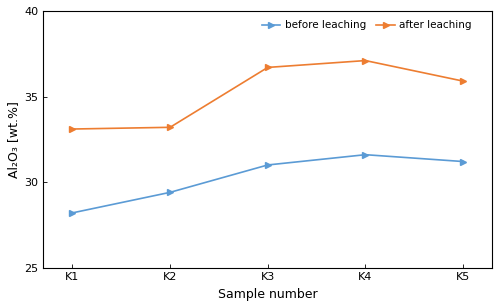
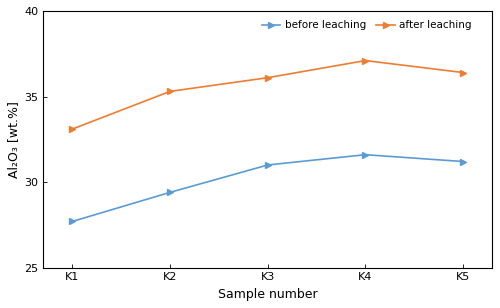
before leaching/K1: 28.2 -> 27.7
after leaching/K2: 33.2 -> 35.3
after leaching/K3: 36.7 -> 36.1
after leaching/K5: 35.9 -> 36.4
